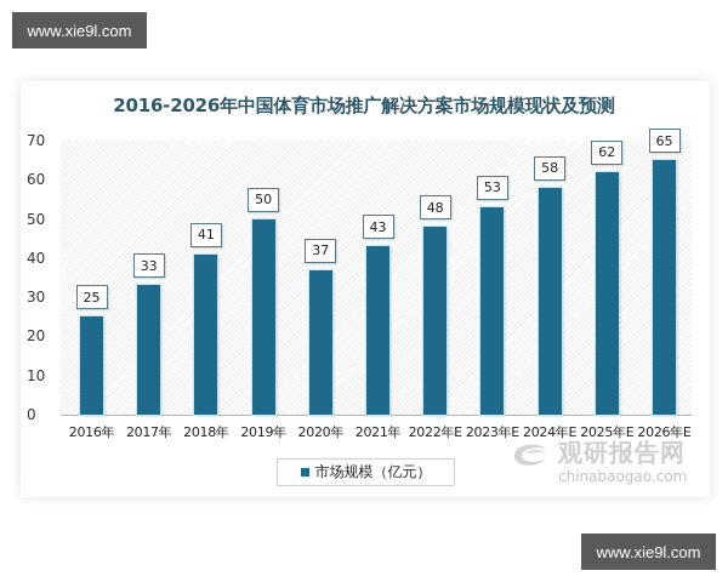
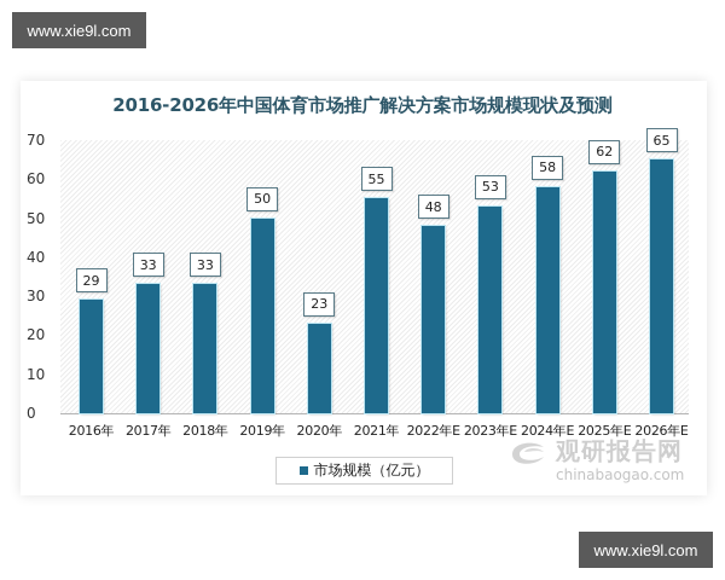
2016年: 25 -> 29
2018年: 41 -> 33
2020年: 37 -> 23
2021年: 43 -> 55
